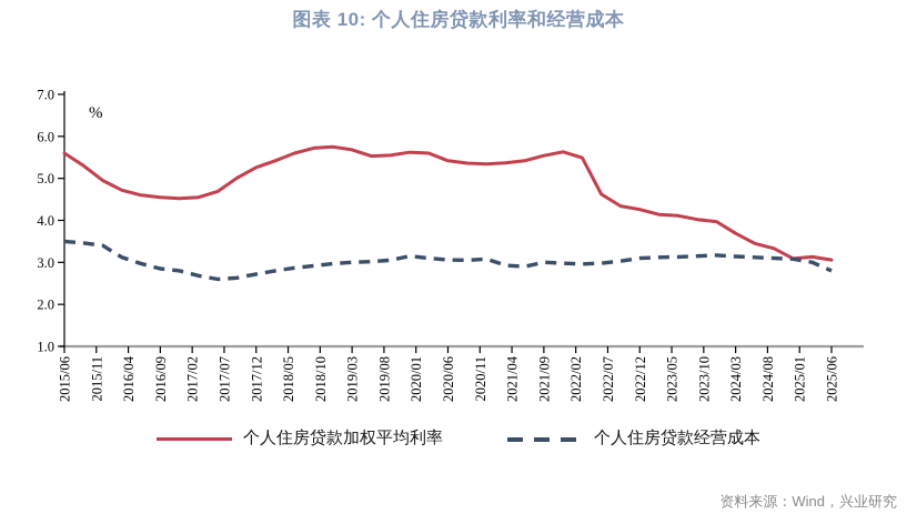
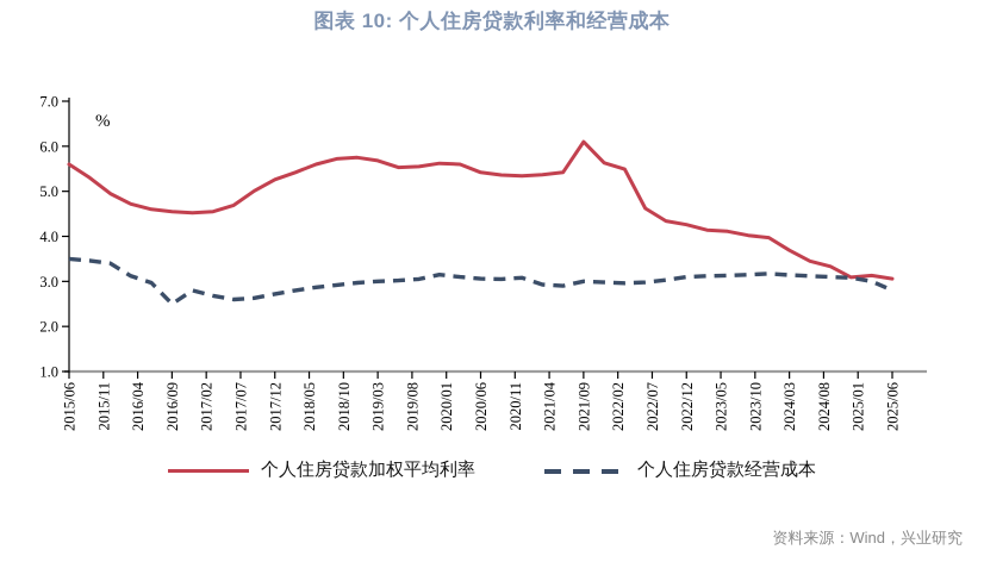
个人住房贷款经营成本/2016/09: 2.9 -> 2.5
个人住房贷款加权平均利率/2021/09: 5.5 -> 6.1
